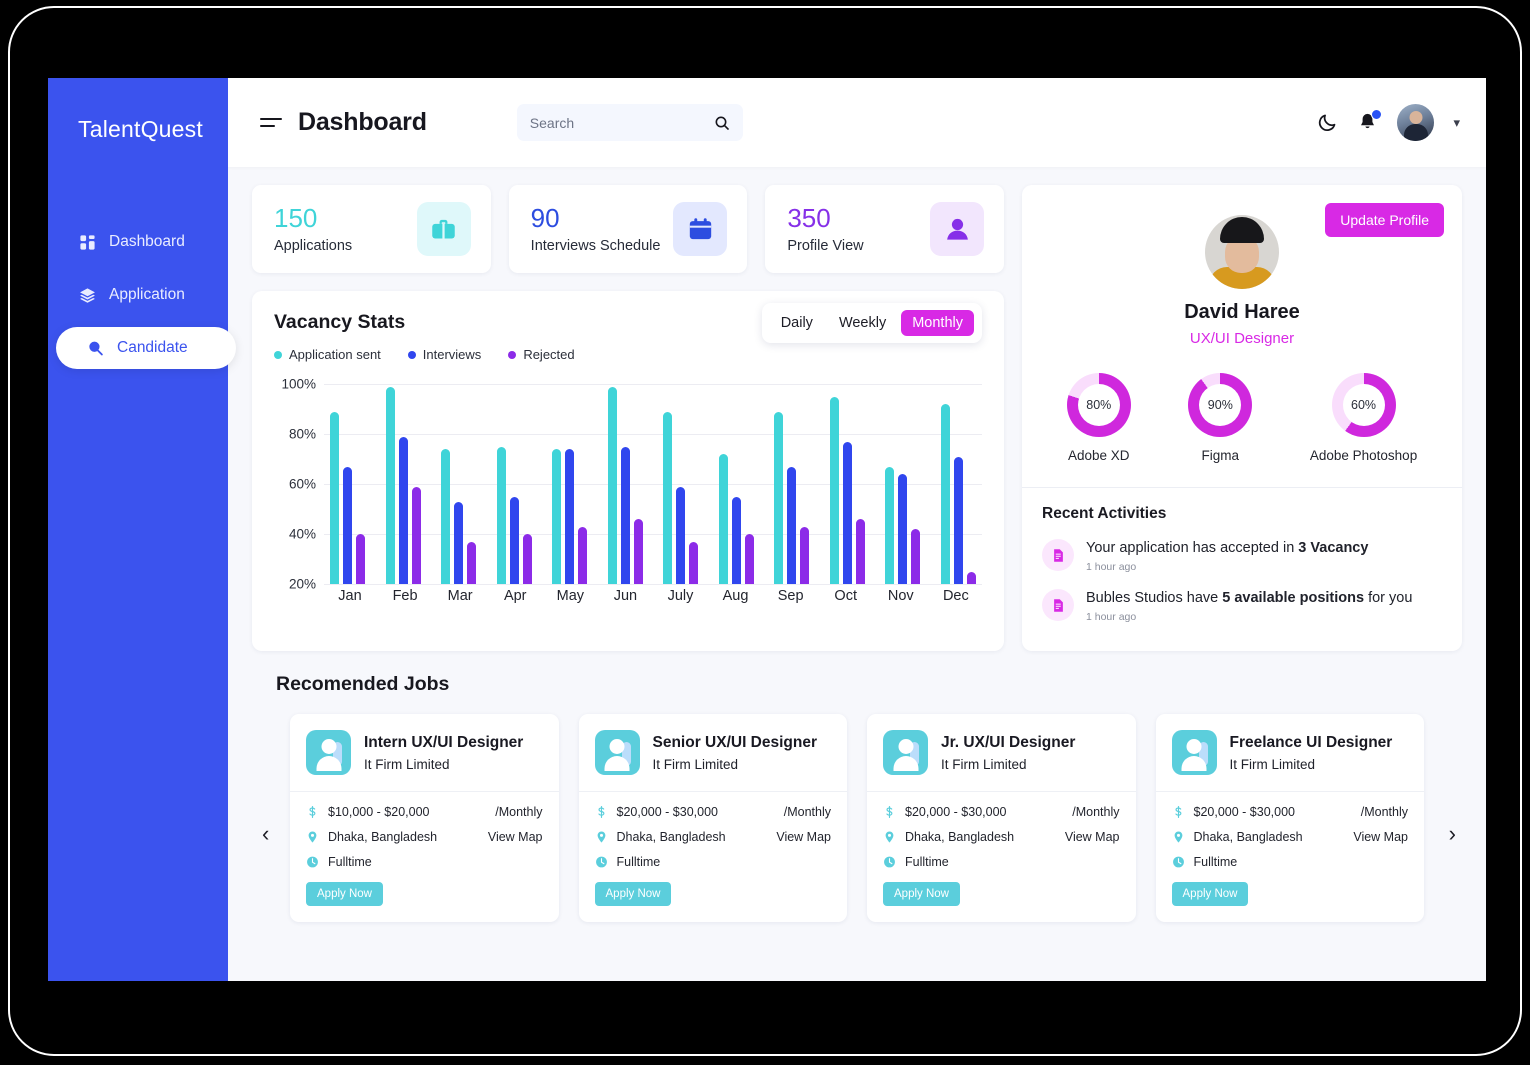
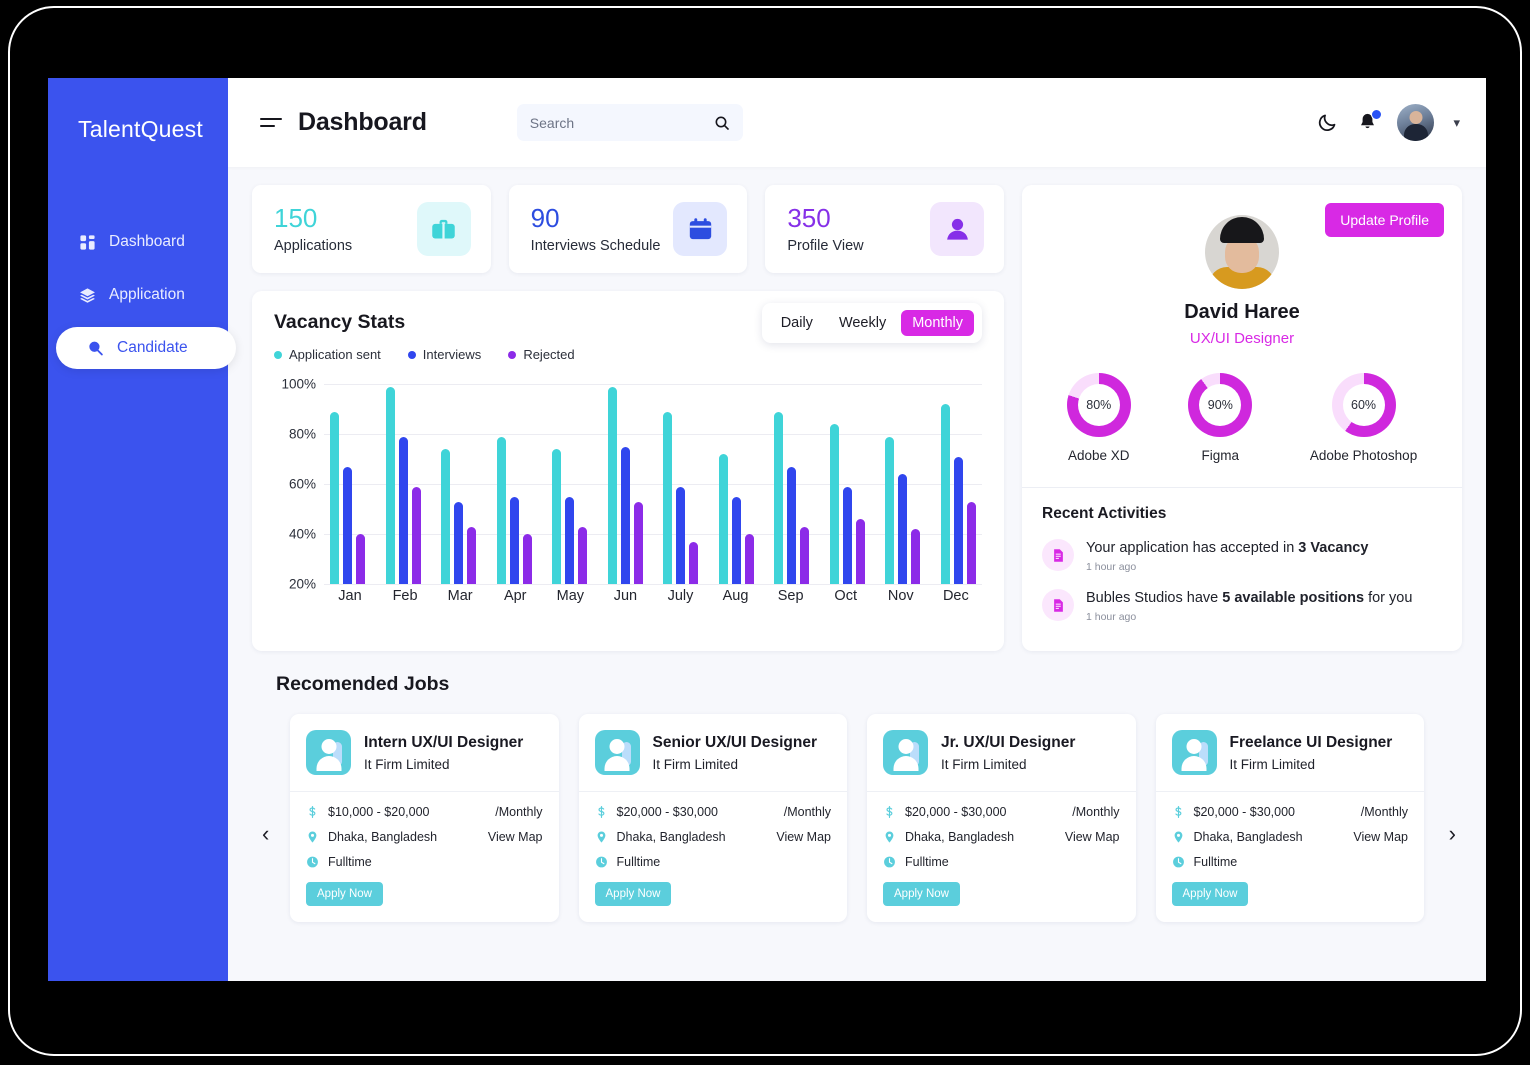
Rejected/Mar: 37% -> 43%
Application sent/Apr: 75% -> 79%
Interviews/May: 74% -> 55%
Rejected/Jun: 46% -> 53%
Application sent/Oct: 95% -> 84%
Interviews/Oct: 77% -> 59%
Application sent/Nov: 67% -> 79%
Rejected/Dec: 25% -> 53%
